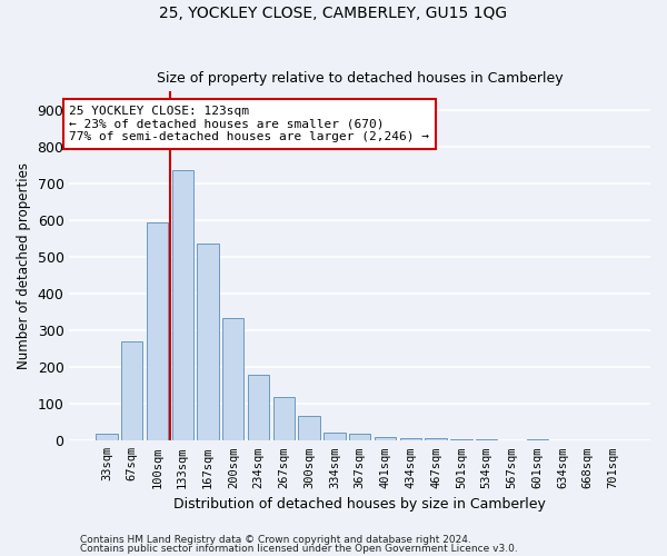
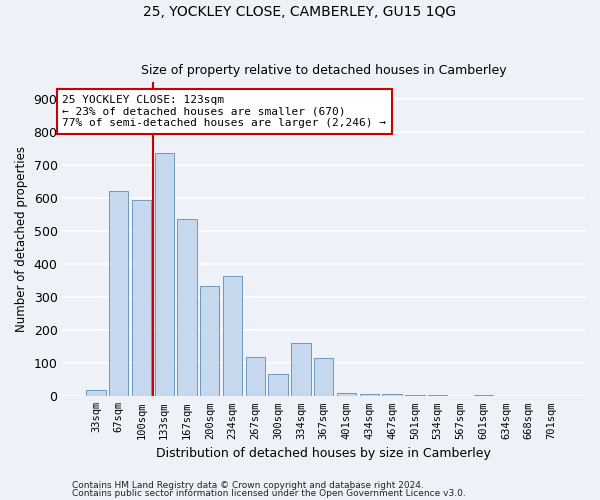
67sqm: 270 -> 620
234sqm: 178 -> 365
334sqm: 22 -> 160
367sqm: 18 -> 115
